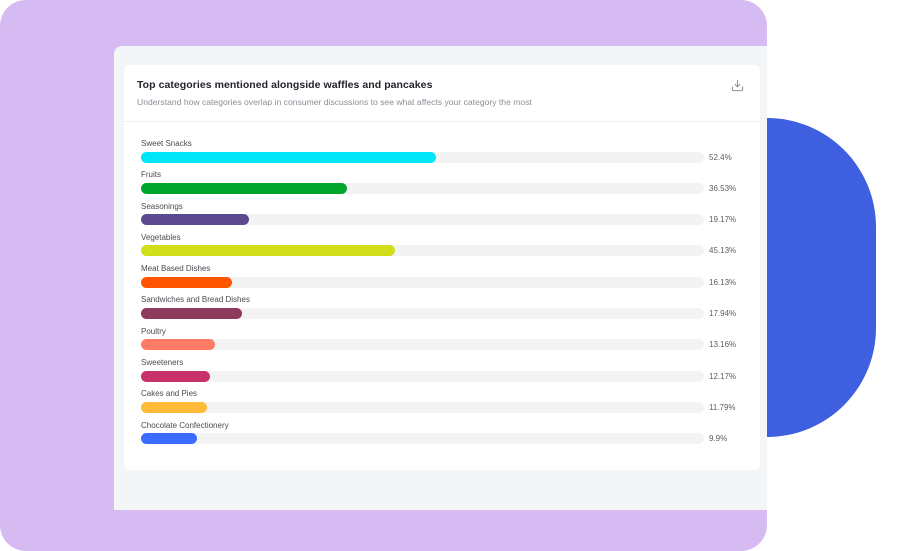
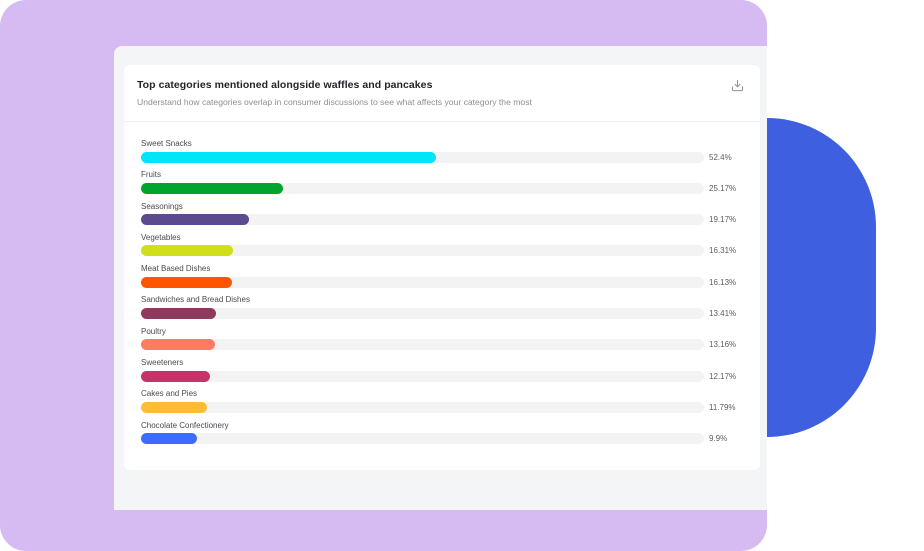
Fruits: 36.53% -> 25.17%
Vegetables: 45.13% -> 16.31%
Sandwiches and Bread Dishes: 17.94% -> 13.41%
